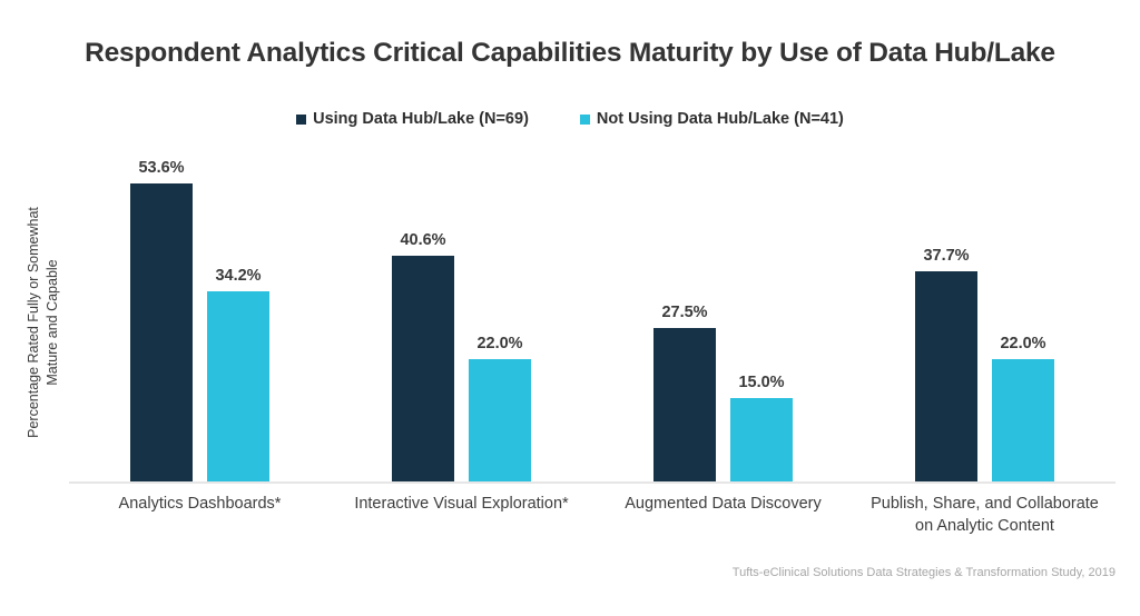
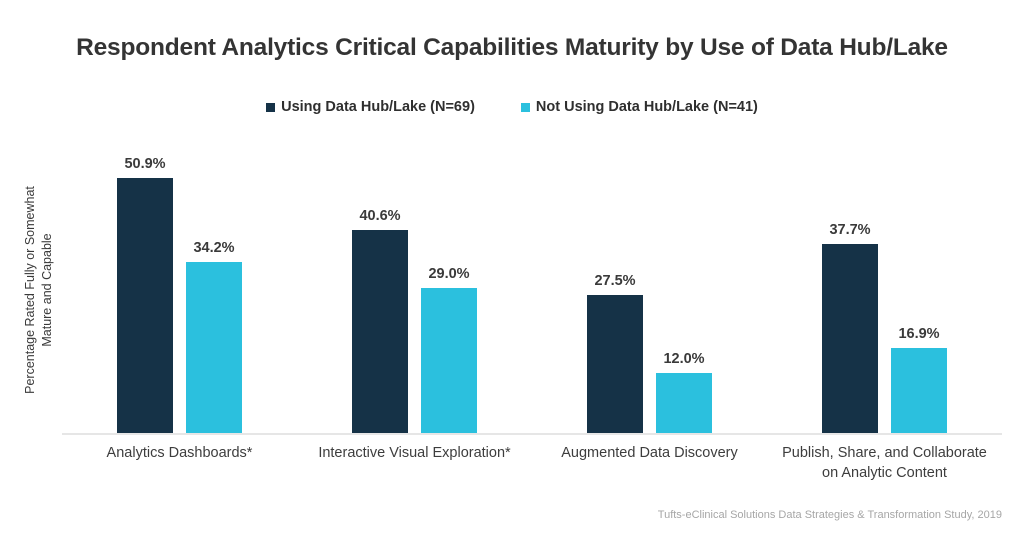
Using Data Hub/Lake (N=69)/Analytics Dashboards*: 53.6% -> 50.9%
Not Using Data Hub/Lake (N=41)/Interactive Visual Exploration*: 22.0% -> 29.0%
Not Using Data Hub/Lake (N=41)/Augmented Data Discovery: 15.0% -> 12.0%
Not Using Data Hub/Lake (N=41)/Publish, Share, and Collaborate on Analytic Content: 22.0% -> 16.9%
